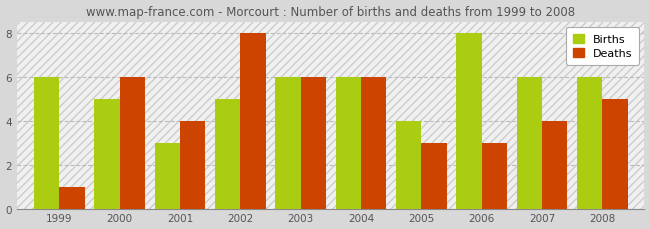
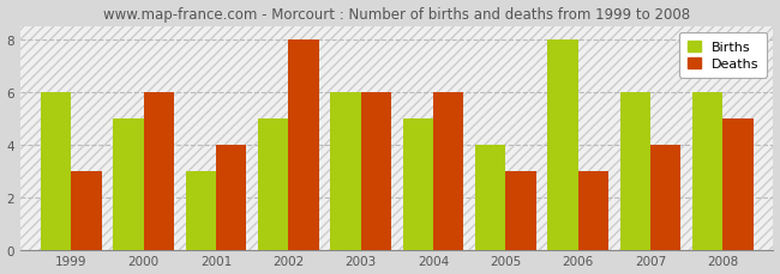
Deaths/1999: 1 -> 3
Births/2004: 6 -> 5
